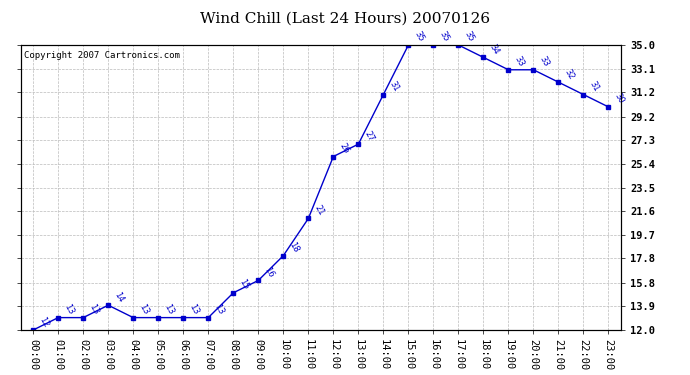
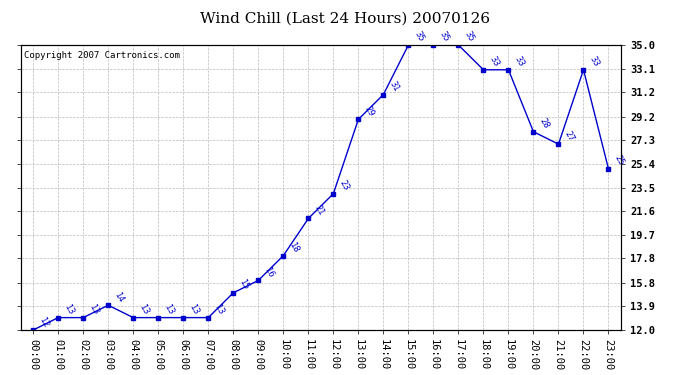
12:00: 26 -> 23
13:00: 27 -> 29
18:00: 34 -> 33
20:00: 33 -> 28
21:00: 32 -> 27
22:00: 31 -> 33
23:00: 30 -> 25
